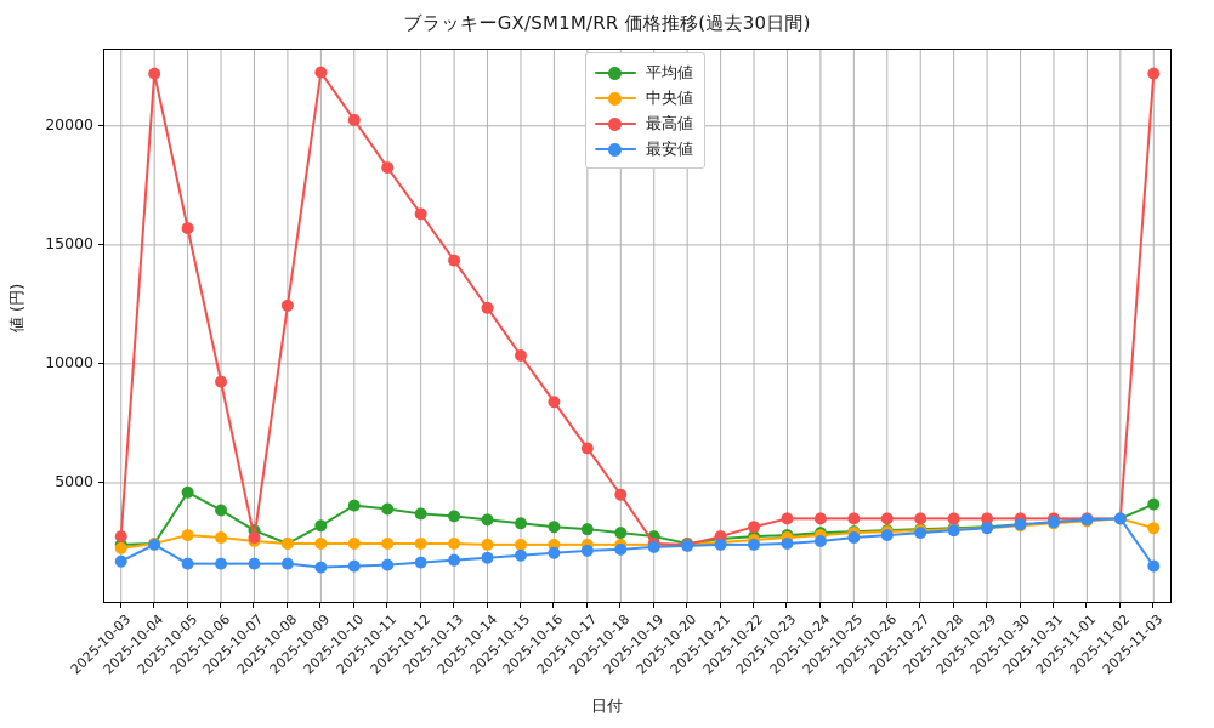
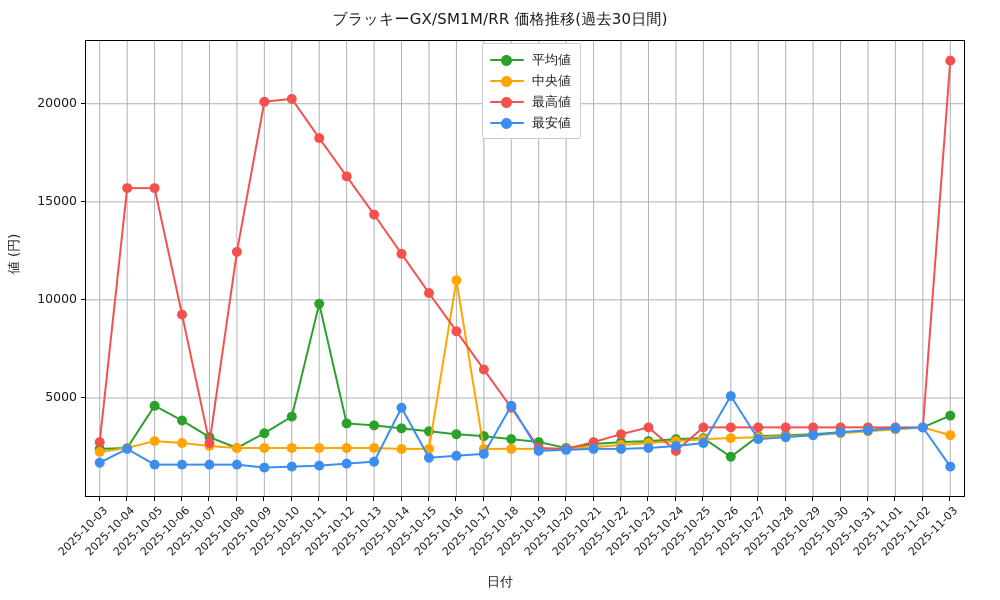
最高値/2025-10-04: 22200 -> 15700
最高値/2025-10-09: 22200 -> 20100
平均値/2025-10-11: 3900 -> 9800
最安値/2025-10-14: 1800 -> 4500
中央値/2025-10-16: 2400 -> 11000
最安値/2025-10-18: 2200 -> 4600
最高値/2025-10-24: 3500 -> 2300
平均値/2025-10-26: 3000 -> 2000
最安値/2025-10-26: 2800 -> 5100
